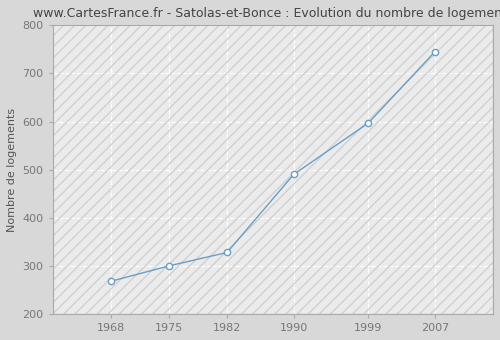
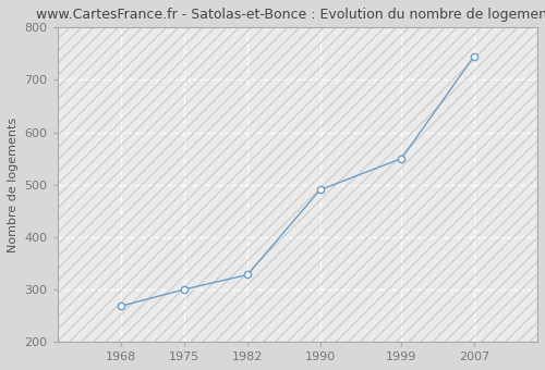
1999: 597 -> 550
